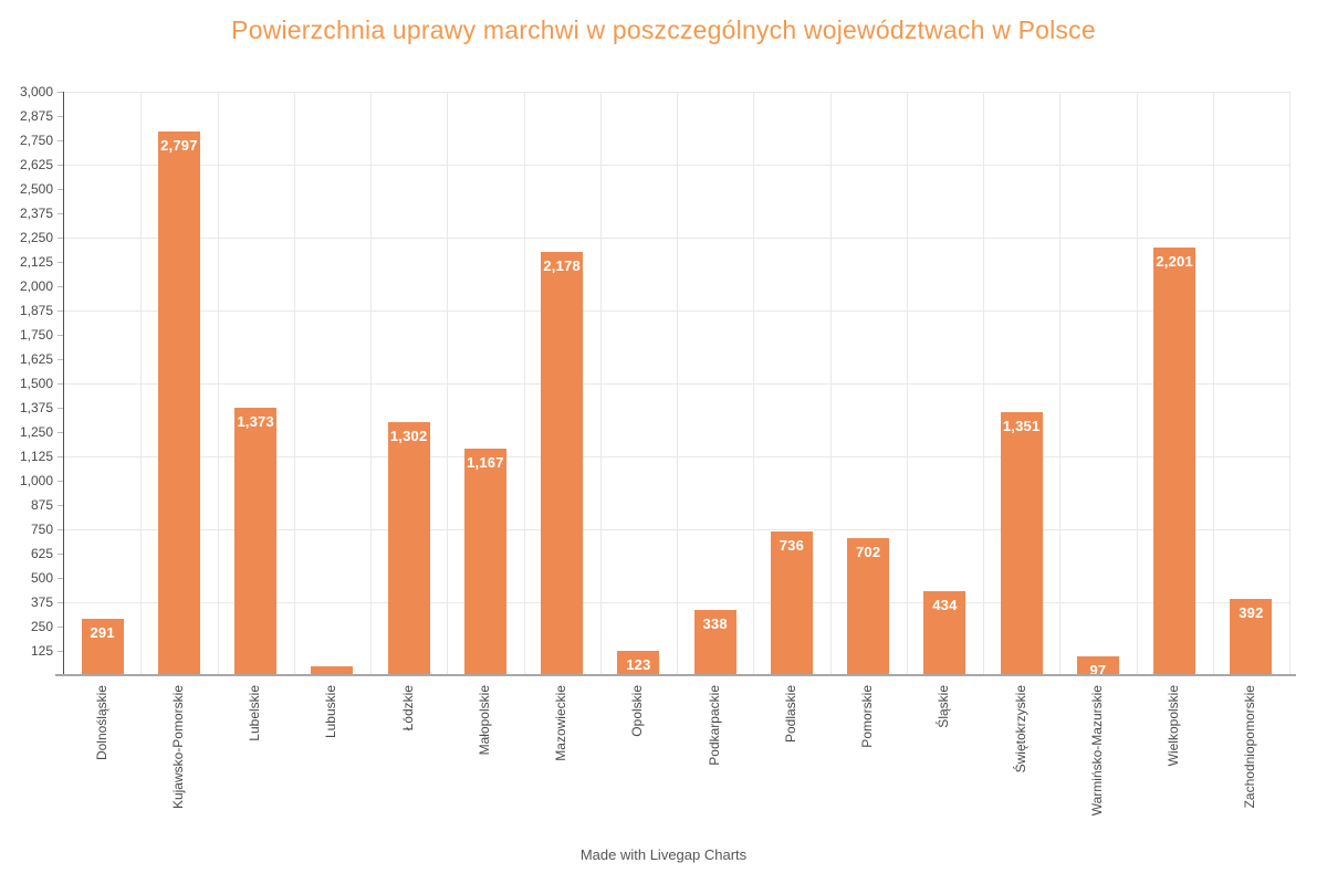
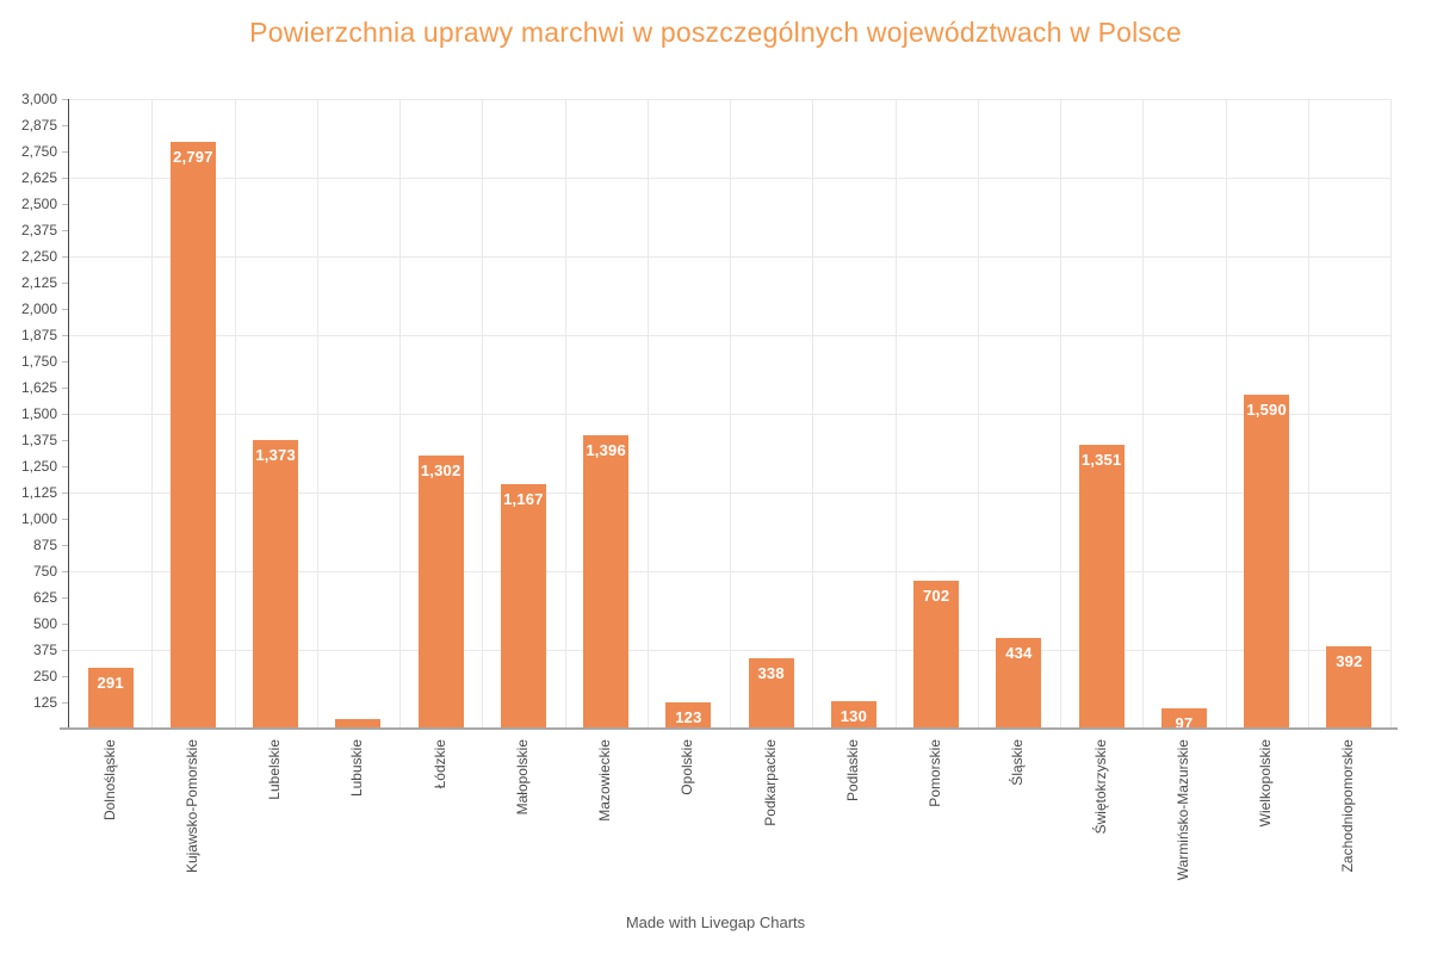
Mazowieckie: 2,178 -> 1,396
Podlaskie: 736 -> 130
Wielkopolskie: 2,201 -> 1,590
